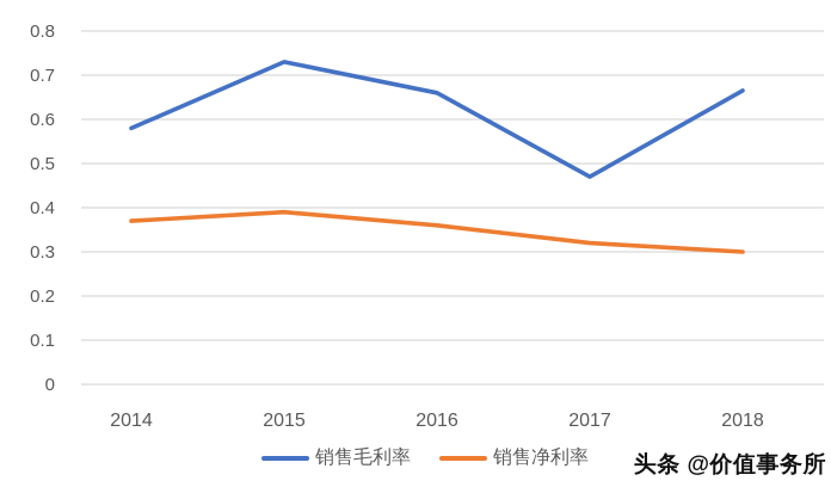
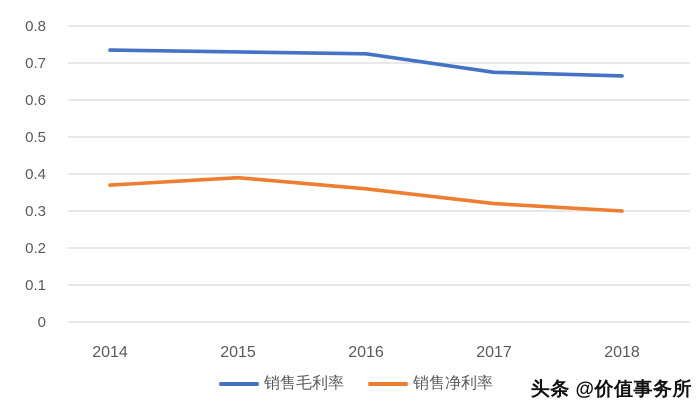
销售毛利率/2014: 0.58 -> 0.73
销售毛利率/2016: 0.66 -> 0.72
销售毛利率/2017: 0.47 -> 0.68
